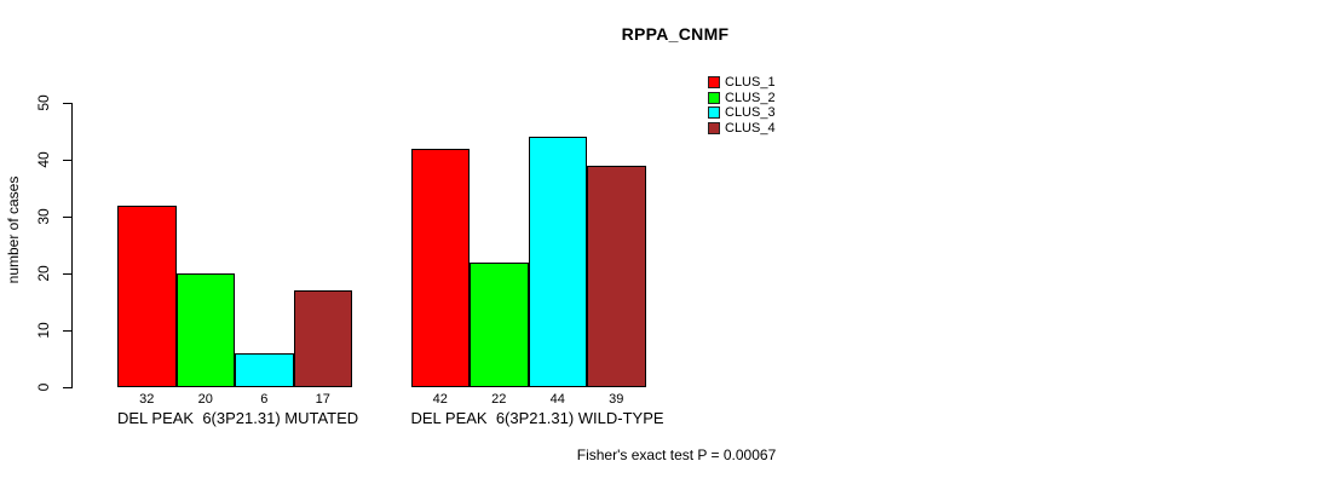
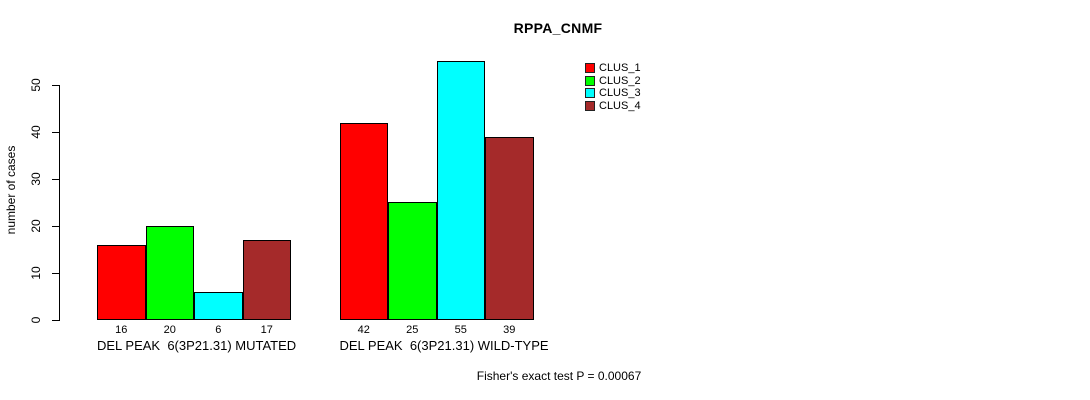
CLUS_1/DEL PEAK 6(3P21.31) MUTATED: 32 -> 16
CLUS_2/DEL PEAK 6(3P21.31) WILD-TYPE: 22 -> 25
CLUS_3/DEL PEAK 6(3P21.31) WILD-TYPE: 44 -> 55
